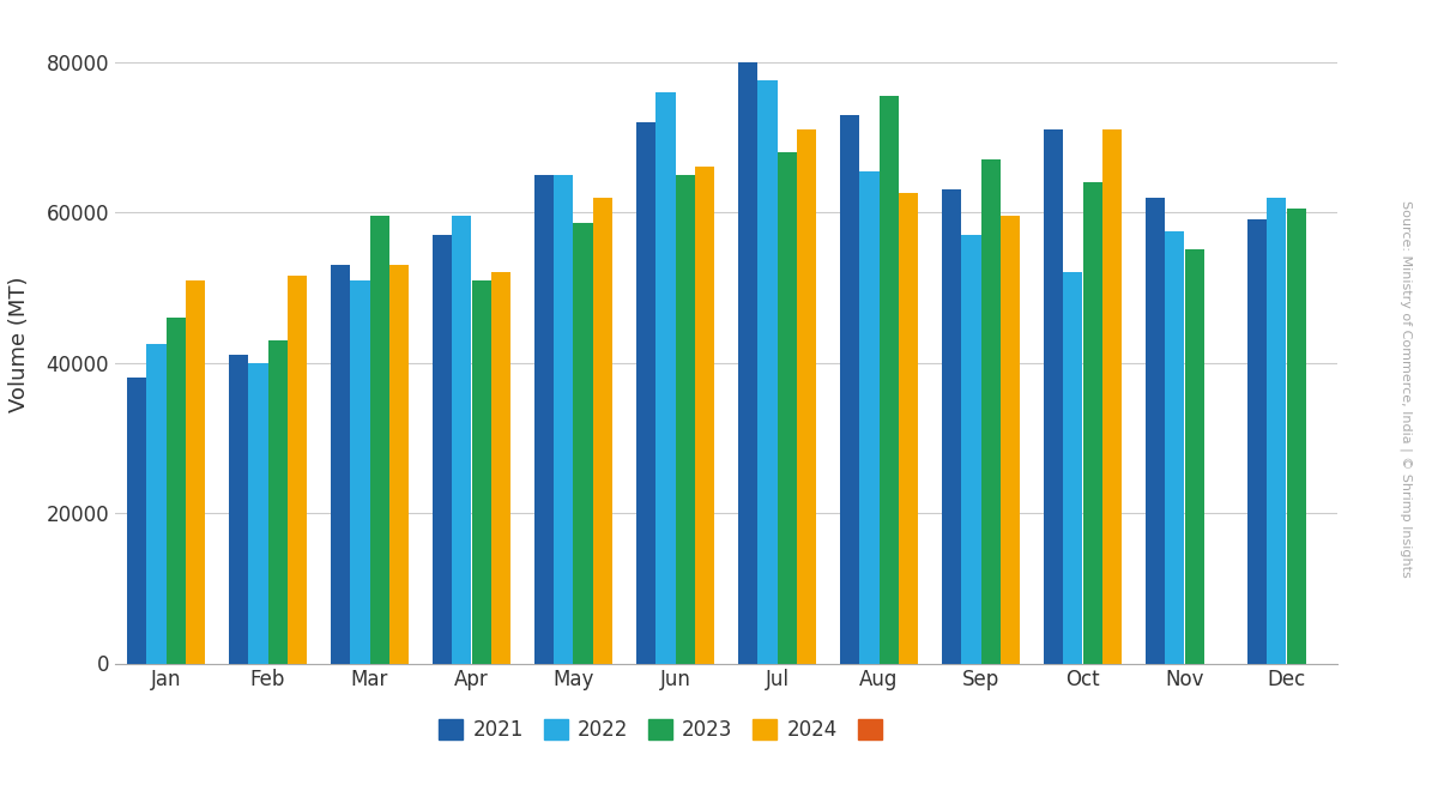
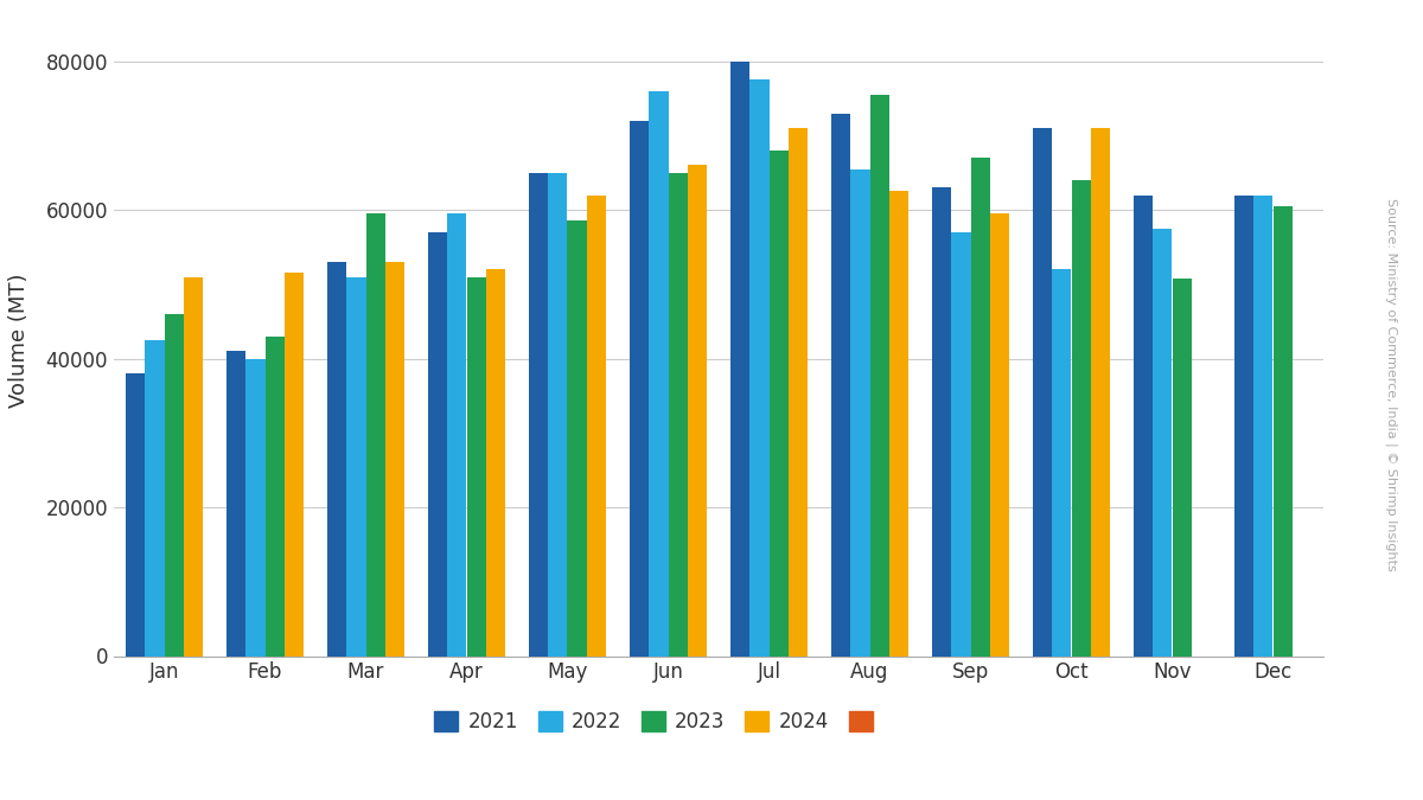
2023/Nov: 55000 -> 50800
2021/Dec: 59000 -> 62000
